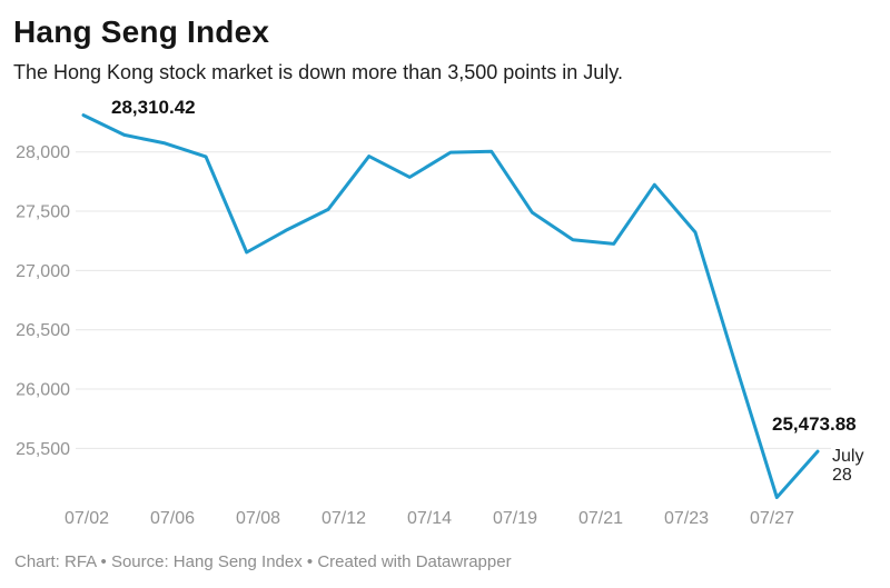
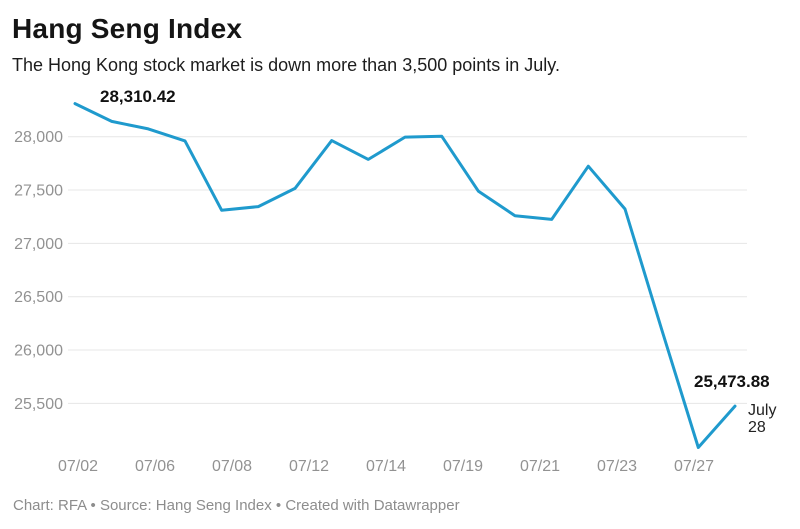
07/08: 27150 -> 27310
